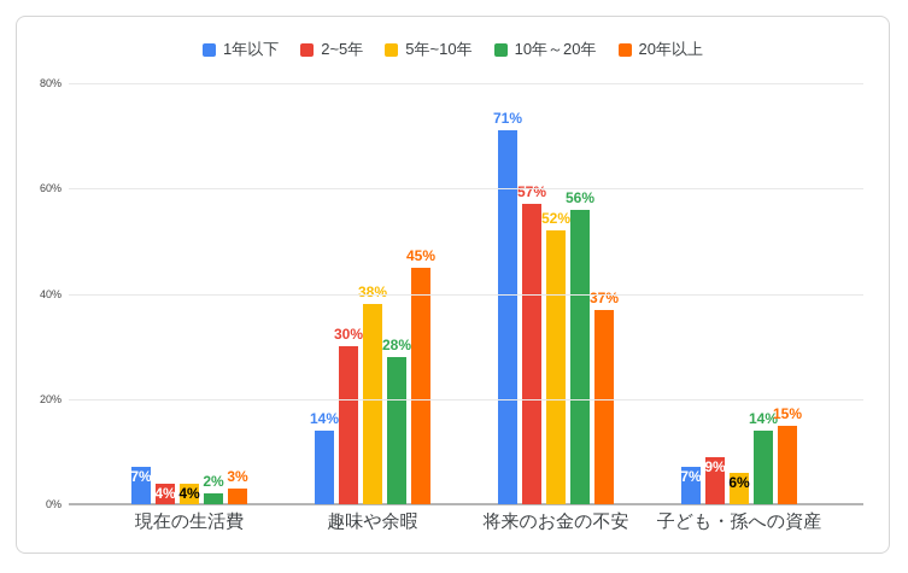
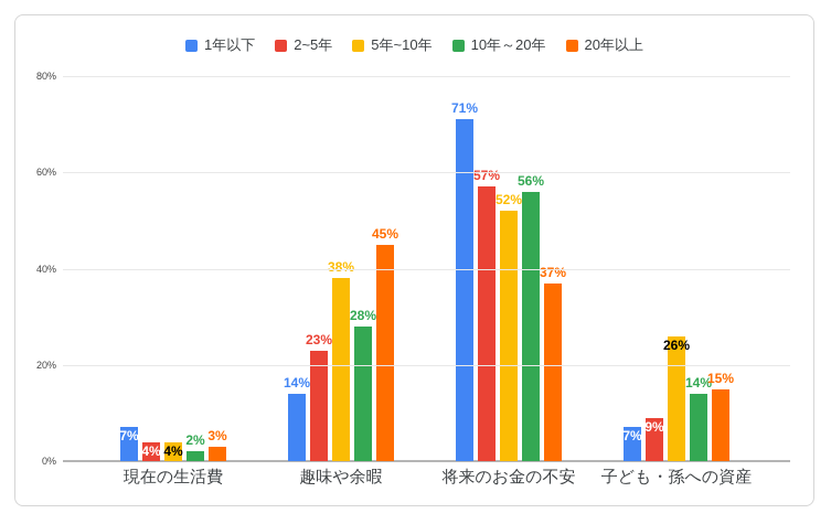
2~5年/趣味や余暇: 30% -> 23%
5年~10年/子ども・孫への資産: 6% -> 26%
